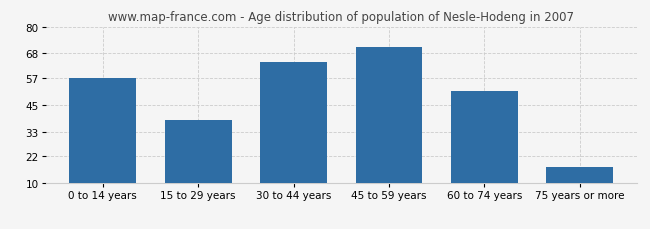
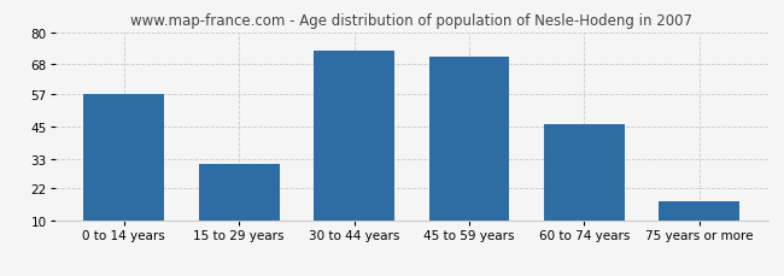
15 to 29 years: 38 -> 31
30 to 44 years: 64 -> 73
60 to 74 years: 51 -> 46
